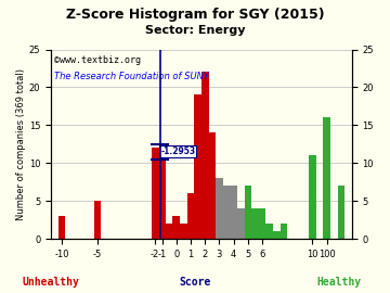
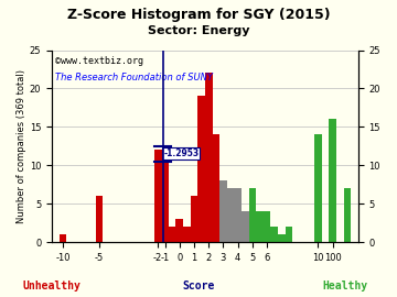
-10: 3 -> 1
-5: 5 -> 6
10: 11 -> 14
